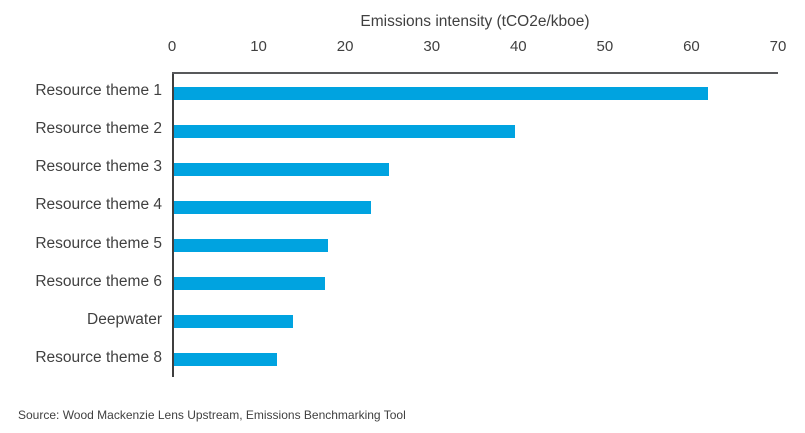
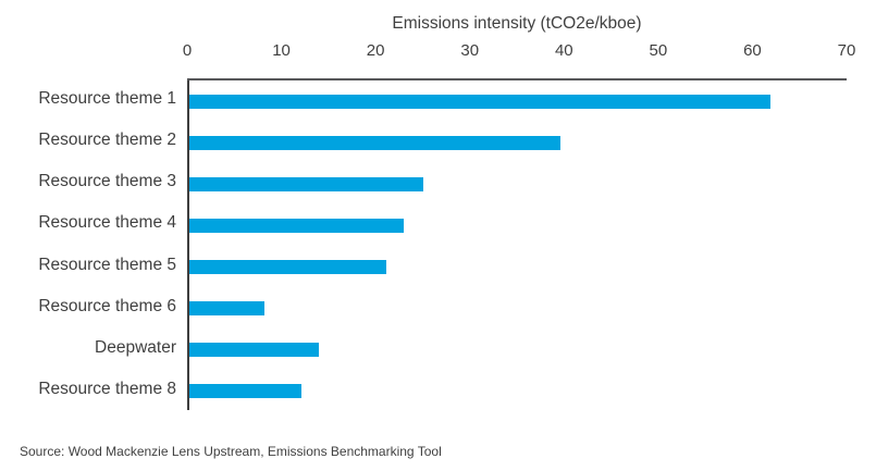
Resource theme 5: 18 -> 21
Resource theme 6: 18 -> 8
